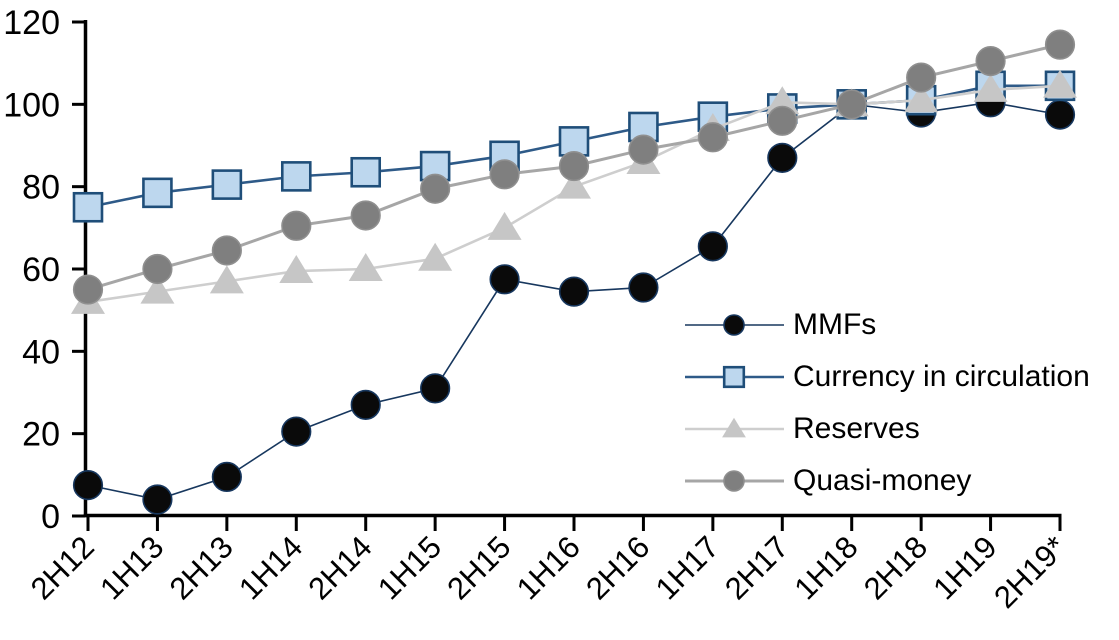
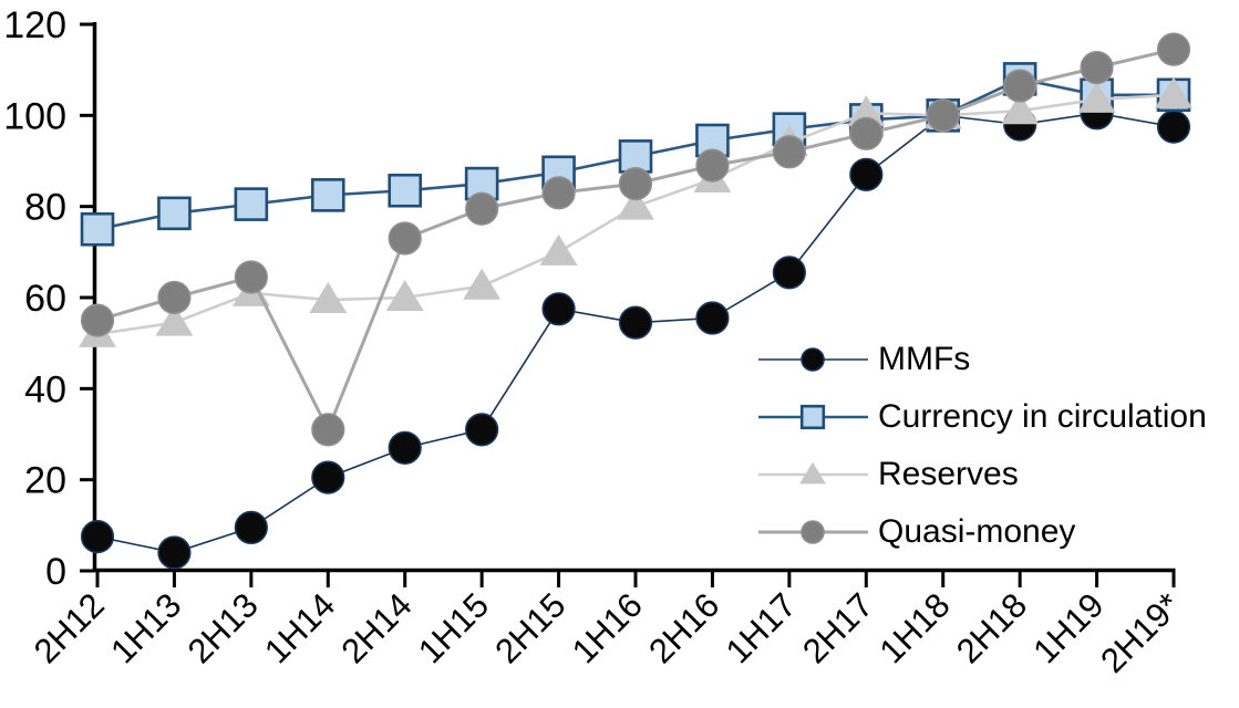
Reserves/2H13: 57 -> 61
Quasi-money/1H14: 70 -> 31
Currency in circulation/2H18: 101 -> 108
